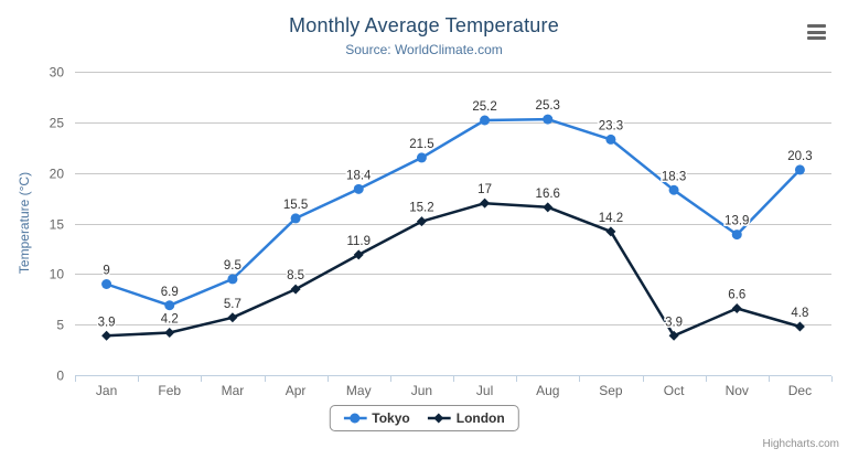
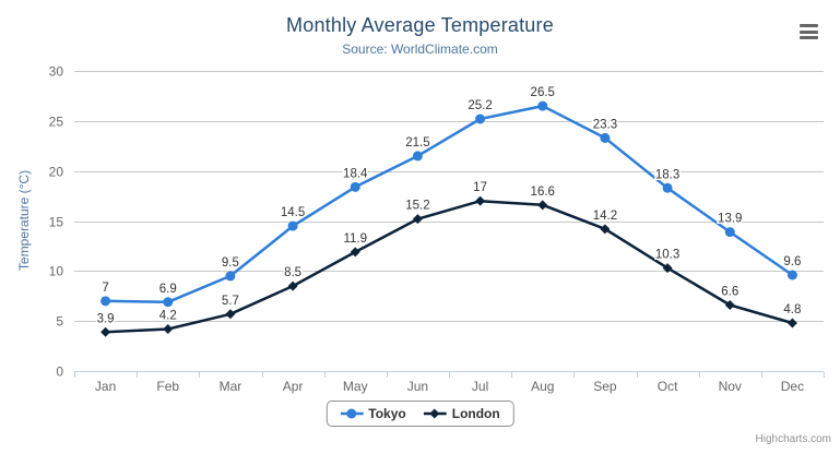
Tokyo/Jan: 9 -> 7
Tokyo/Apr: 15.5 -> 14.5
Tokyo/Aug: 25.3 -> 26.5
London/Oct: 3.9 -> 10.3
Tokyo/Dec: 20.3 -> 9.6
